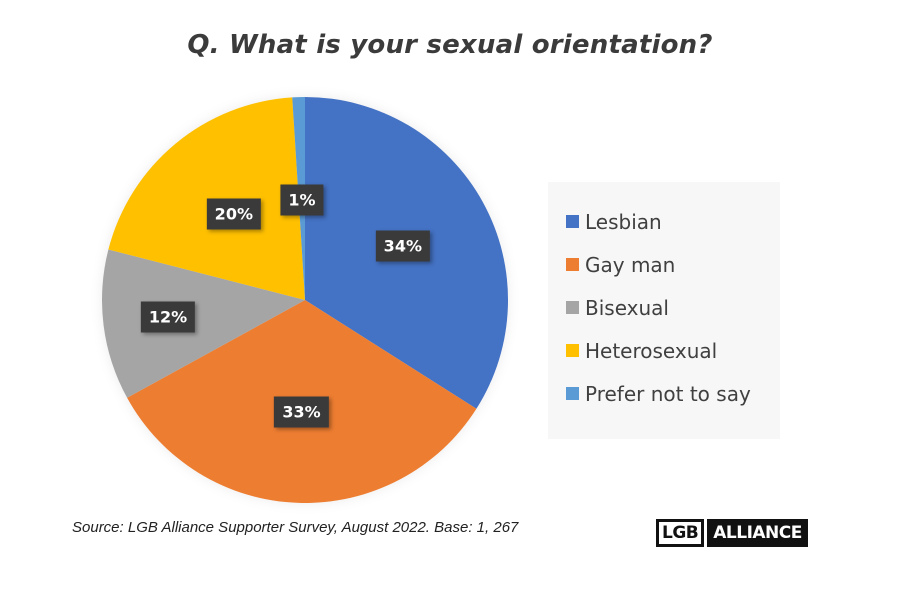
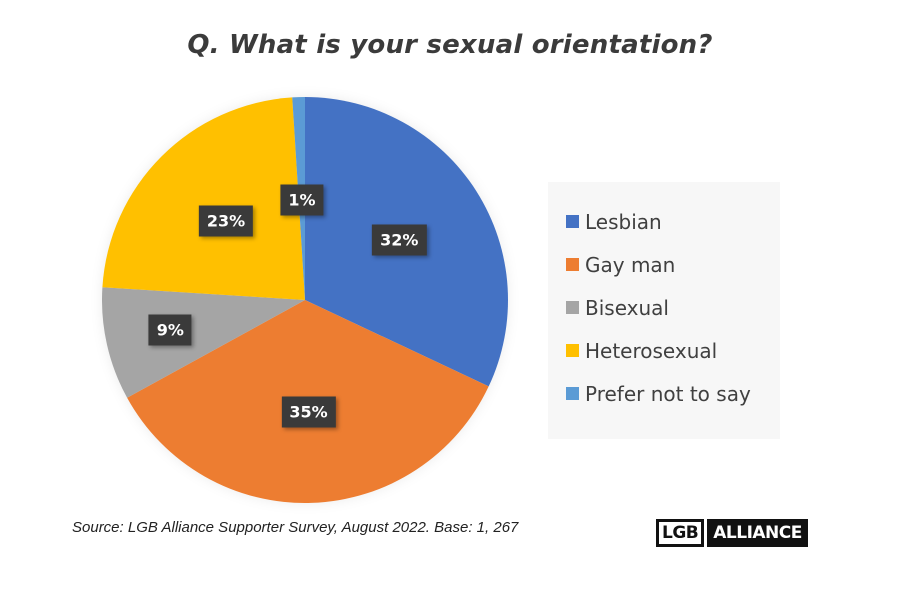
Lesbian: 34% -> 32%
Gay man: 33% -> 35%
Bisexual: 12% -> 9%
Heterosexual: 20% -> 23%
